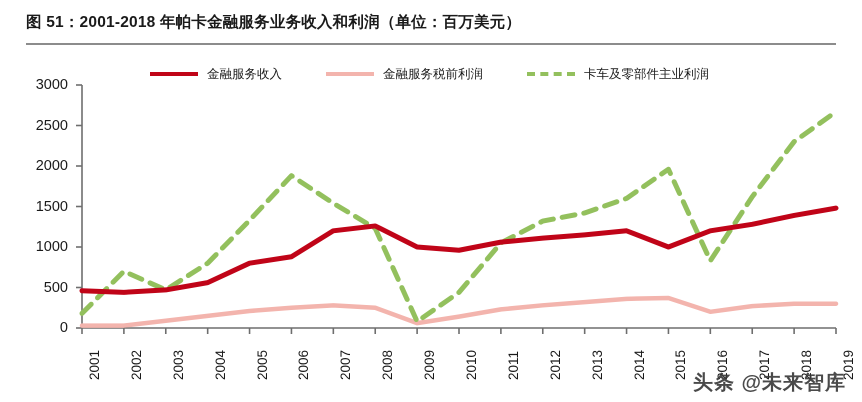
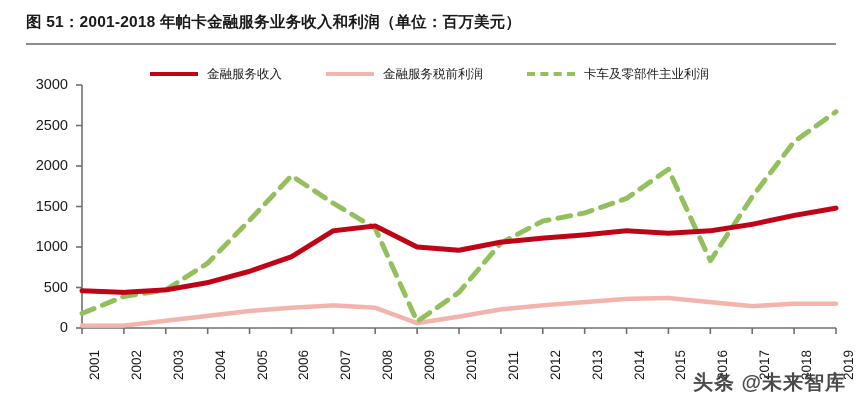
卡车及零部件主业利润/2002: 700 -> 400
金融服务收入/2005: 800 -> 700
金融服务收入/2015: 1000 -> 1200
金融服务税前利润/2016: 200 -> 300
